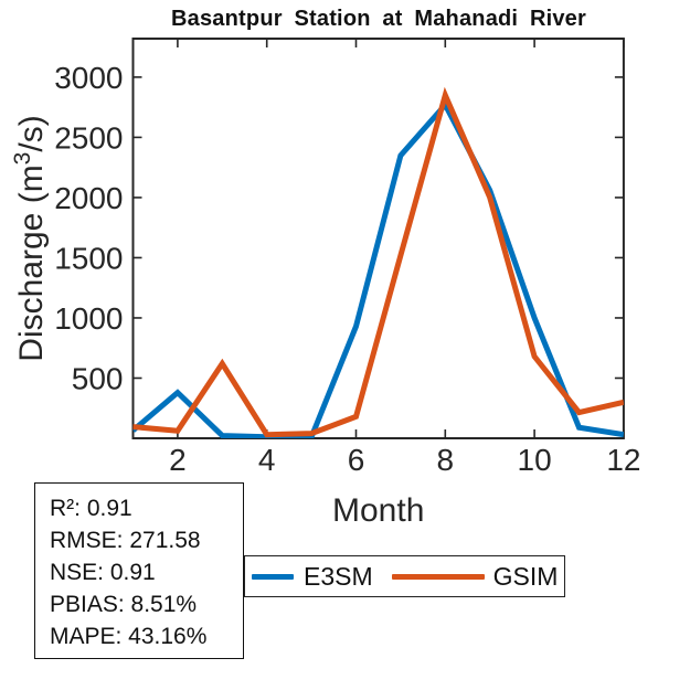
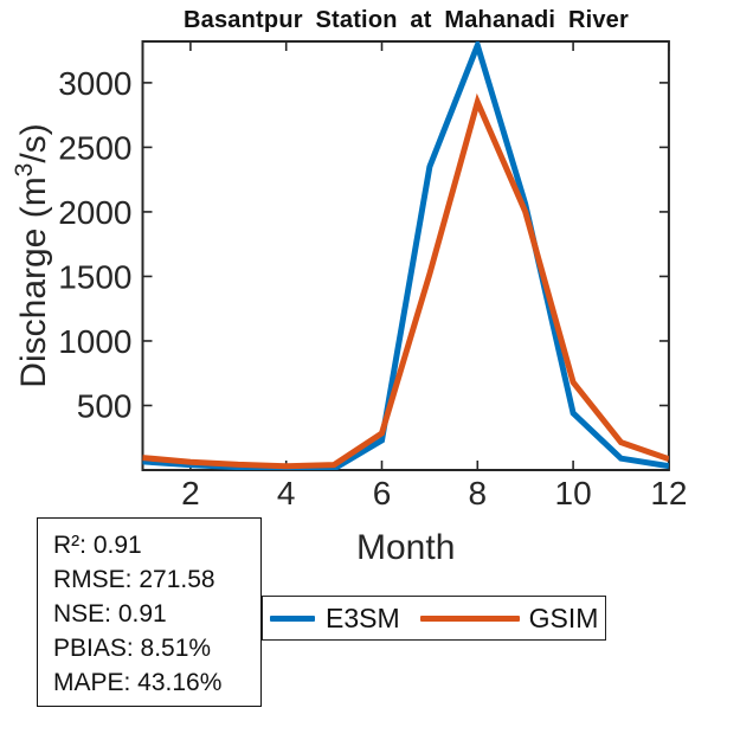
E3SM/2: 380 -> 40
GSIM/3: 620 -> 40
E3SM/6: 930 -> 230
GSIM/6: 180 -> 280
E3SM/8: 2770 -> 3290
E3SM/10: 1000 -> 440
GSIM/12: 300 -> 80
